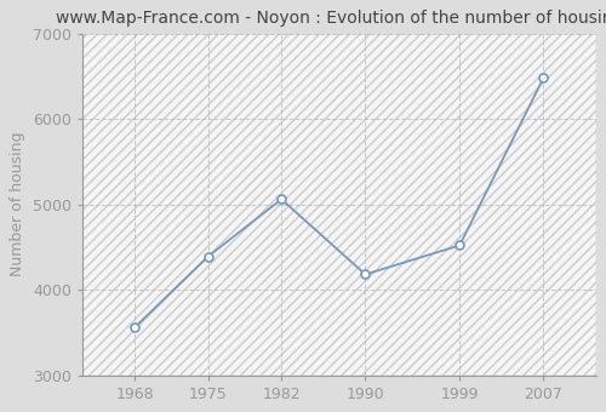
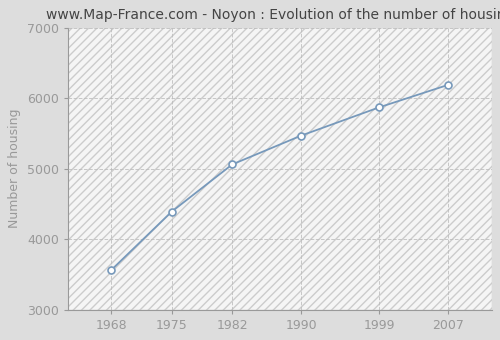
1990: 4180 -> 5470
1999: 4520 -> 5870
2007: 6480 -> 6190
